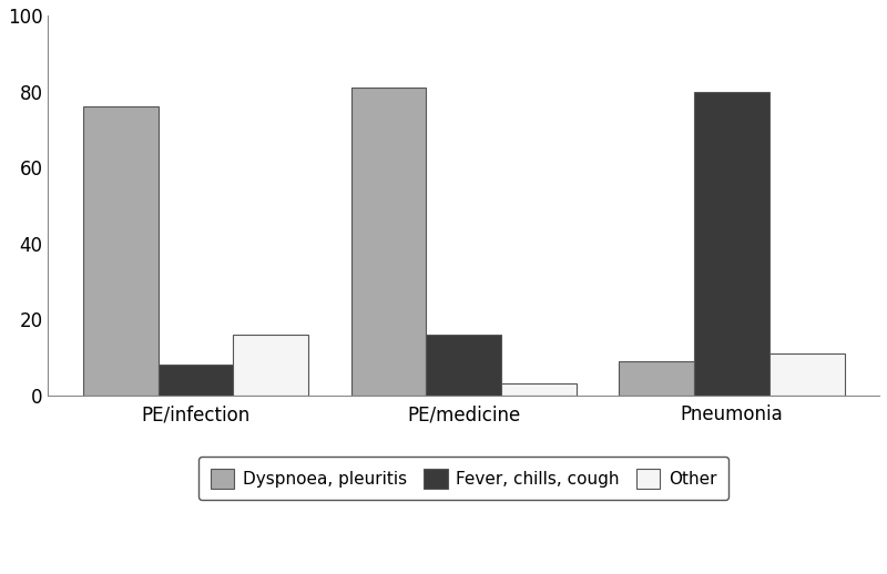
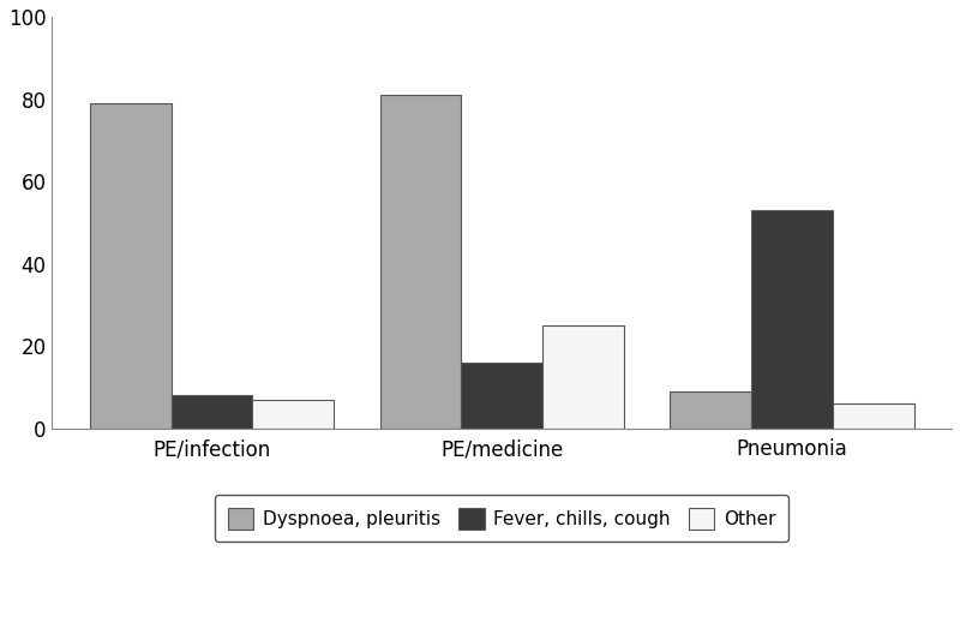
Dyspnoea, pleuritis/PE/infection: 76 -> 79
Other/PE/infection: 16 -> 7
Other/PE/medicine: 3 -> 25
Fever, chills, cough/Pneumonia: 80 -> 53
Other/Pneumonia: 11 -> 6
